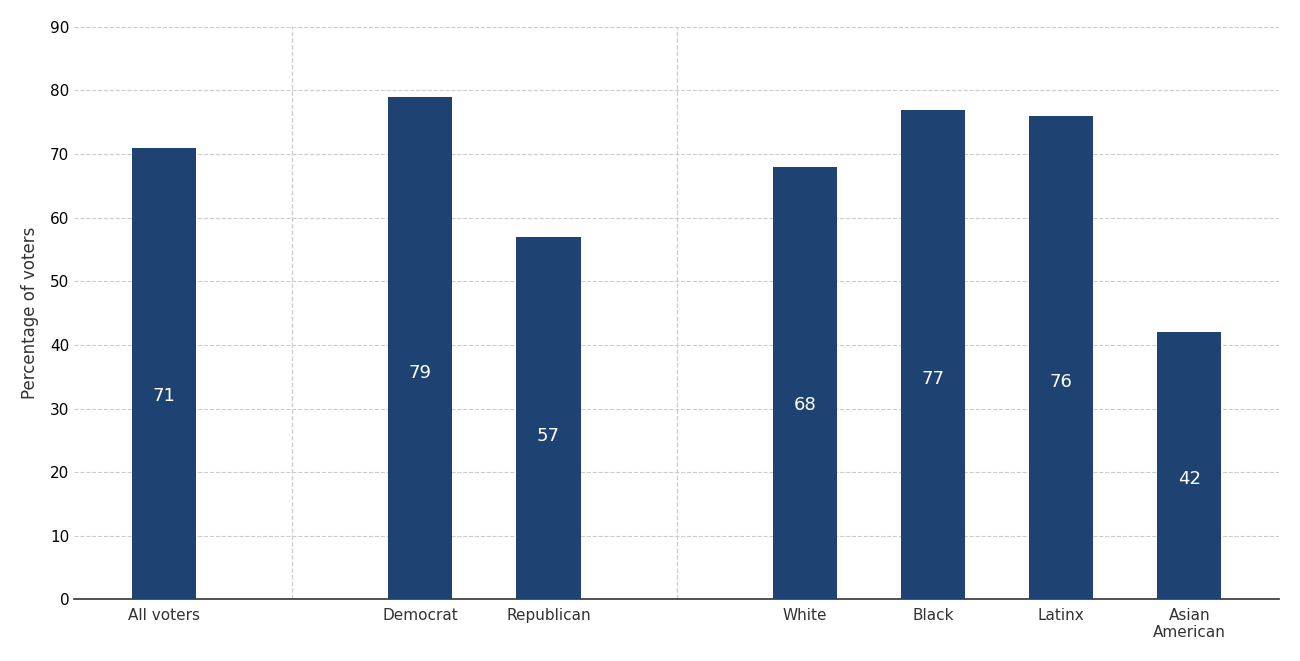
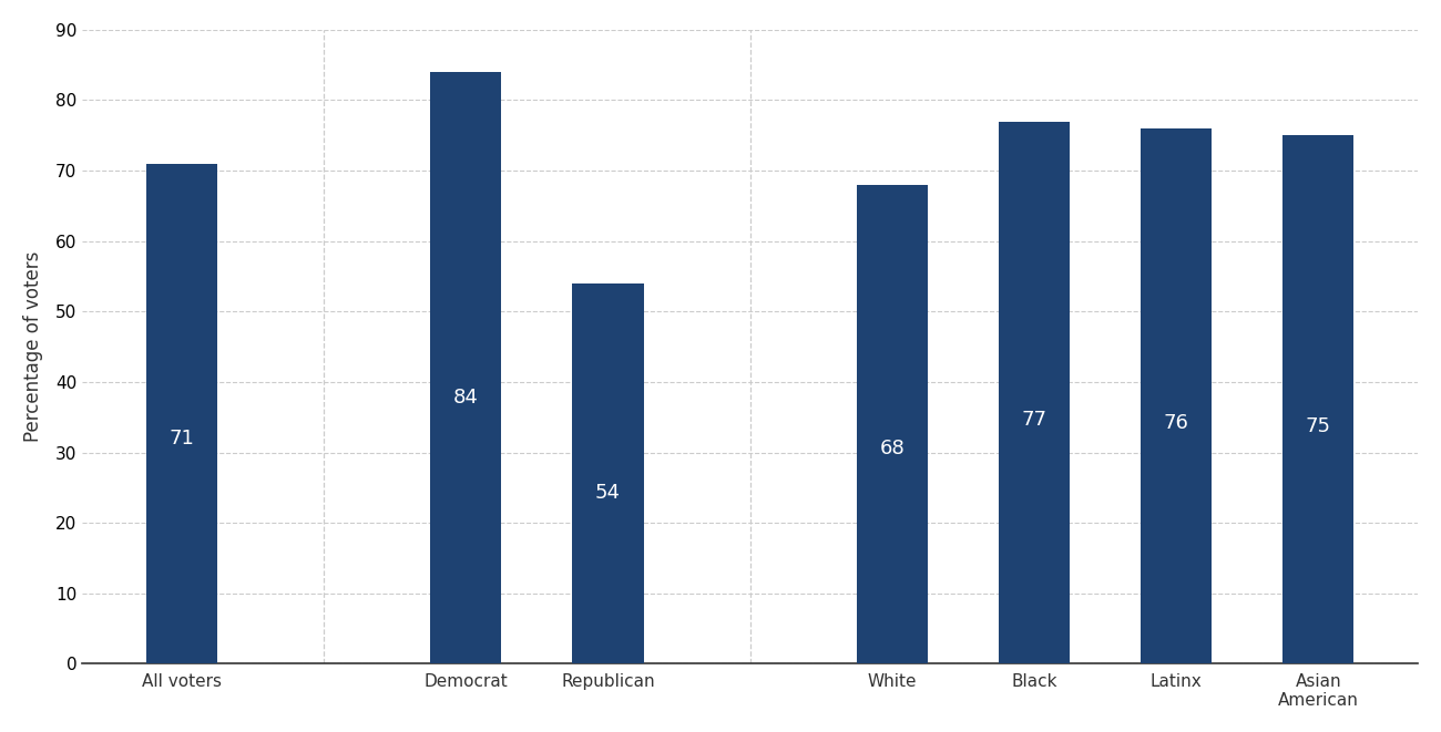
Democrat: 79 -> 84
Republican: 57 -> 54
Asian American: 42 -> 75
